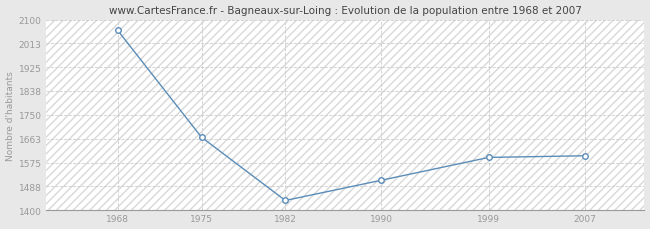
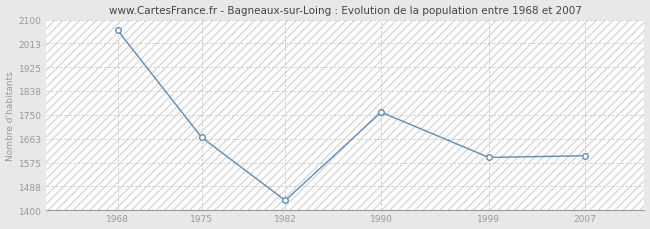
1990: 1510 -> 1760
